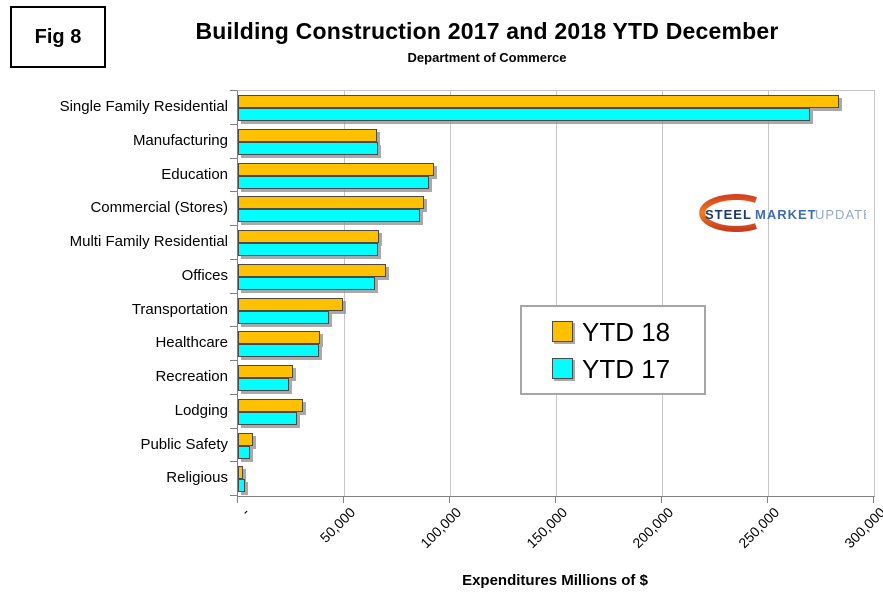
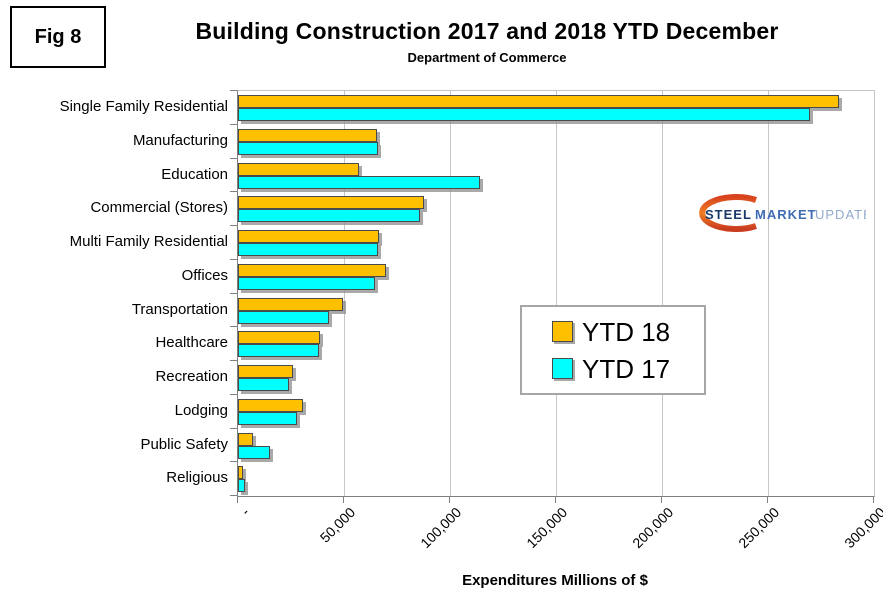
YTD 18/Education: 92000 -> 57000
YTD 17/Education: 90000 -> 114000
YTD 17/Public Safety: 6000 -> 15000
